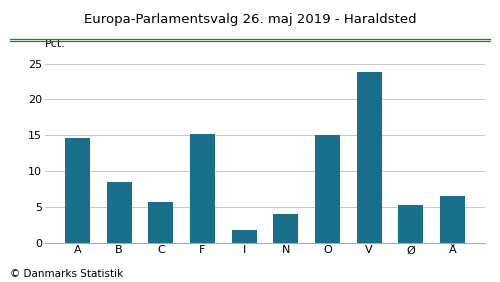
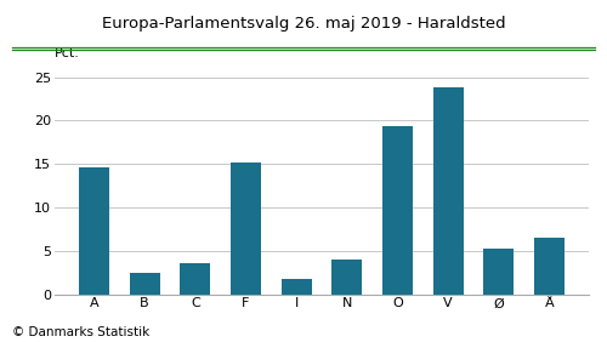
B: 8.4 -> 2.4
C: 5.6 -> 3.6
O: 15.0 -> 19.4
